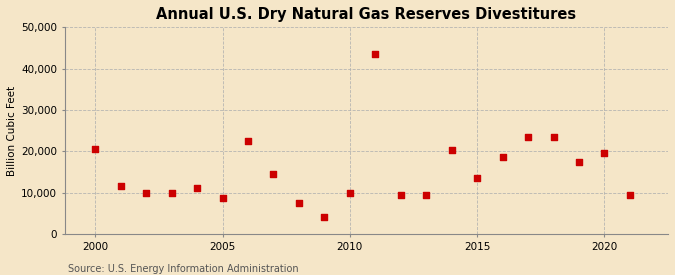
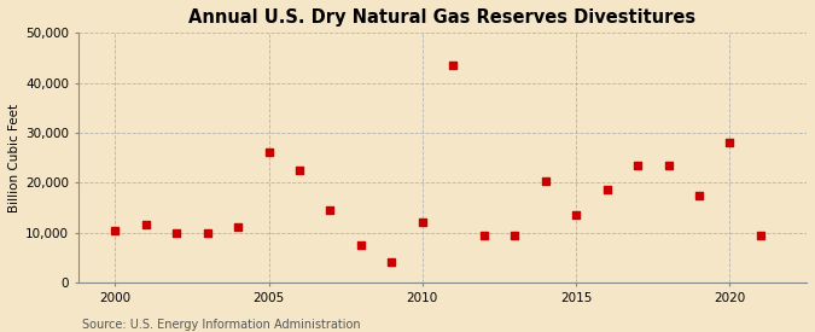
2000: 20,500 -> 10,500
2005: 8,800 -> 26,000
2010: 10,000 -> 12,000
2020: 19,500 -> 28,000
